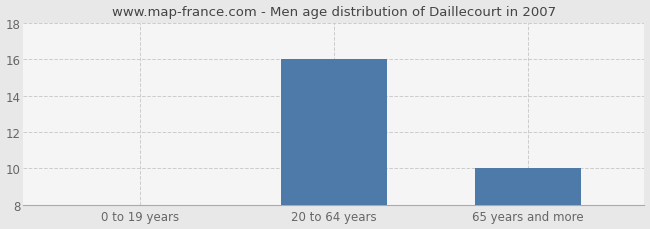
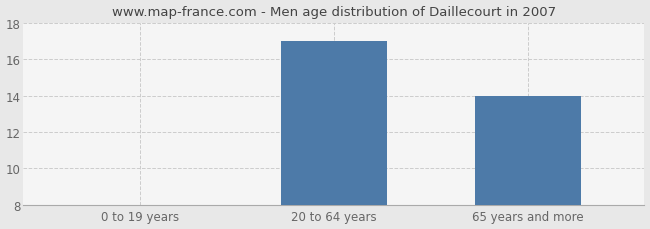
20 to 64 years: 16.0 -> 17.0
65 years and more: 10.0 -> 14.0
